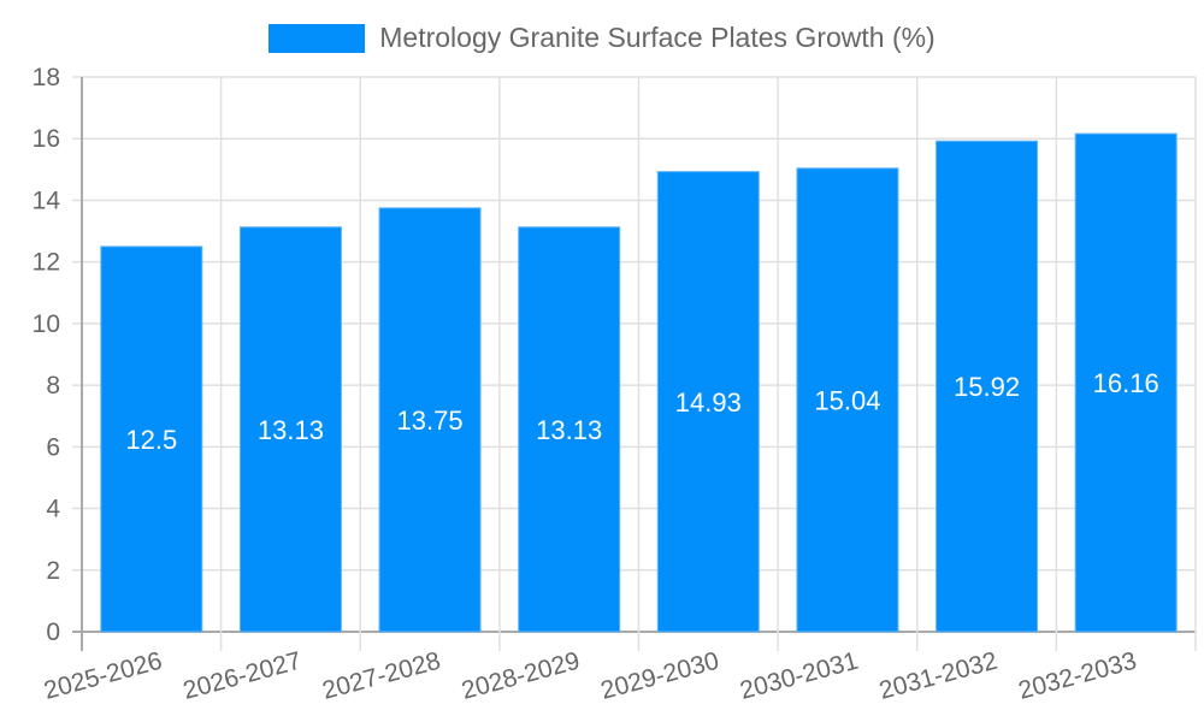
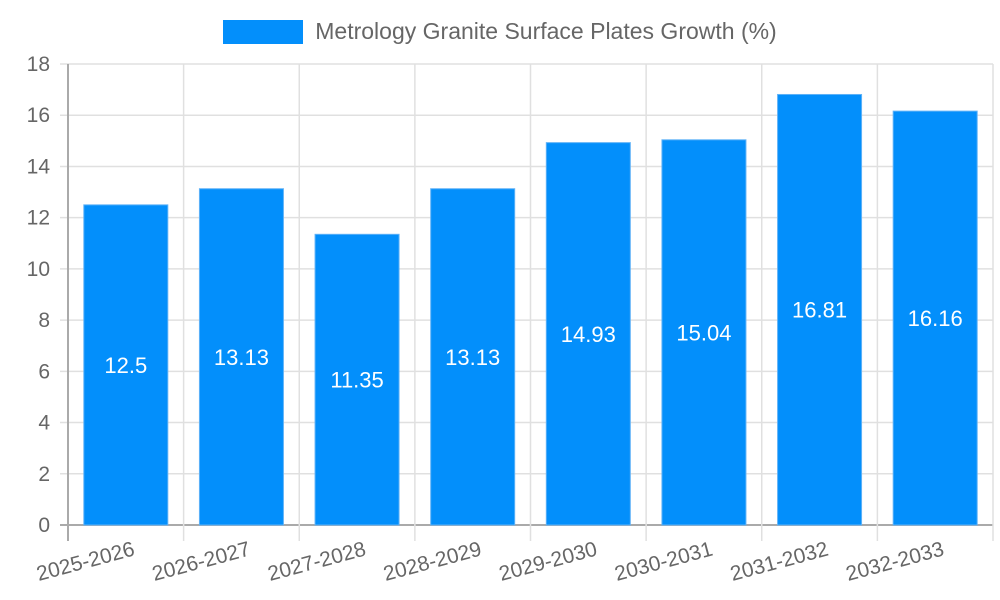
2027-2028: 13.75 -> 11.35
2031-2032: 15.92 -> 16.81
